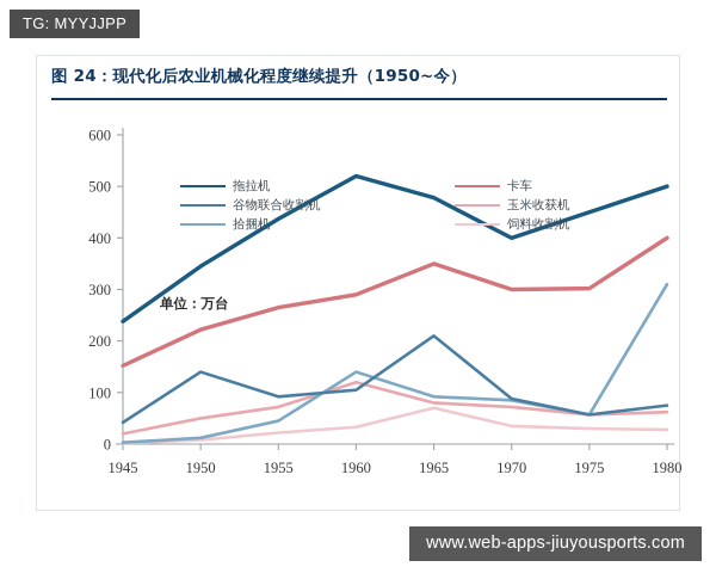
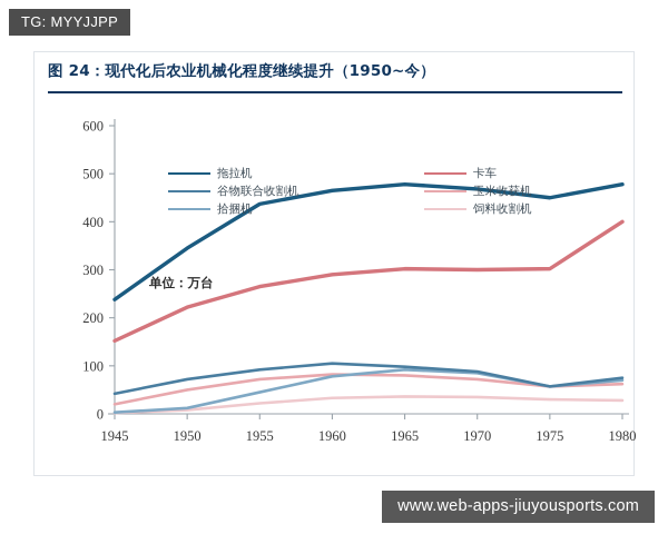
谷物联合收割机/1950: 140 -> 70
拖拉机/1960: 520 -> 460
拾捆机/1960: 140 -> 80
玉米收获机/1960: 120 -> 80
卡车/1965: 350 -> 300
谷物联合收割机/1965: 210 -> 100
饲料收割机/1965: 70 -> 40
拖拉机/1970: 400 -> 470
拖拉机/1980: 500 -> 480
拾捆机/1980: 310 -> 70
